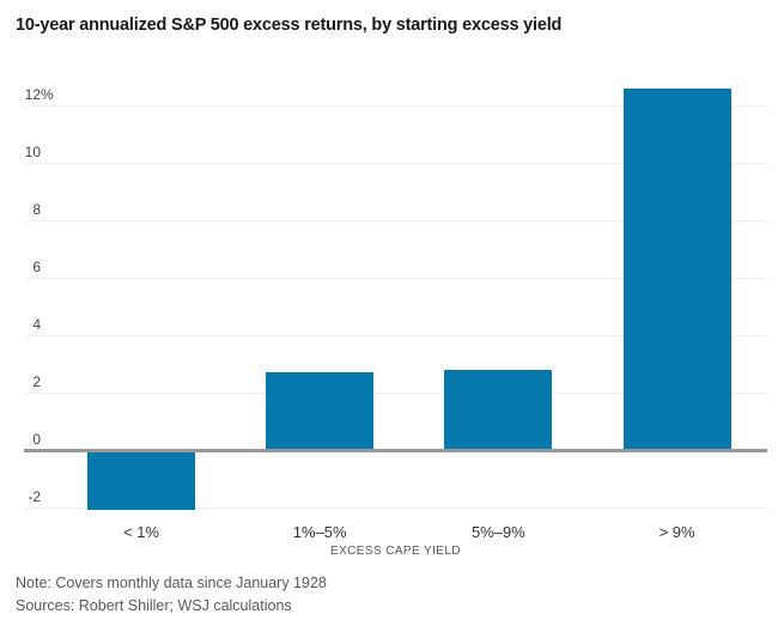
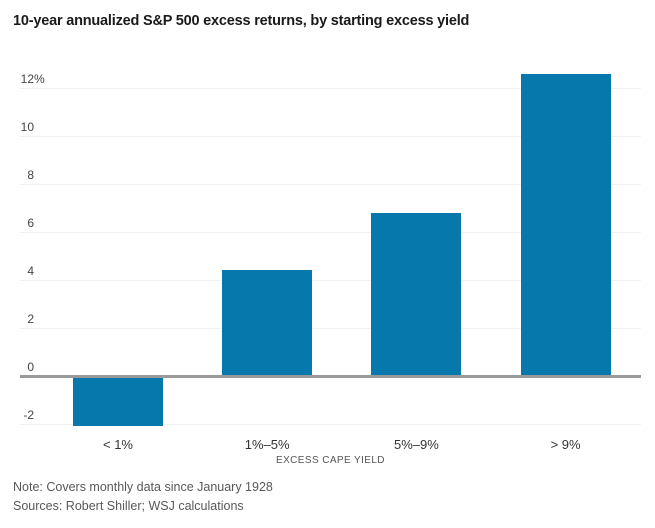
1%–5%: 2.7 -> 4.4
5%–9%: 2.8 -> 6.8
